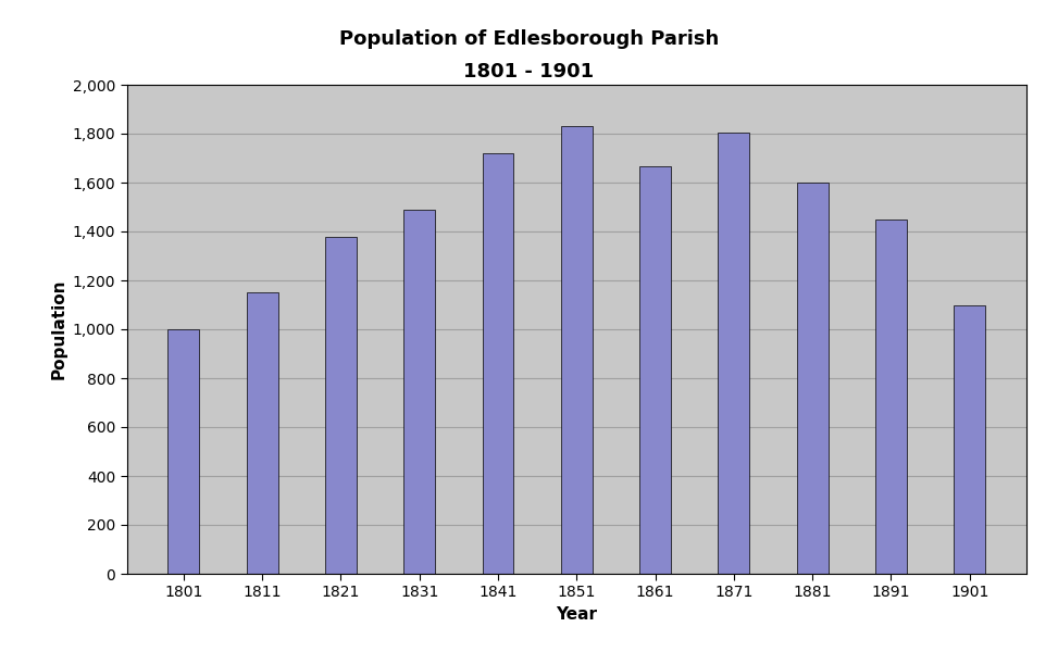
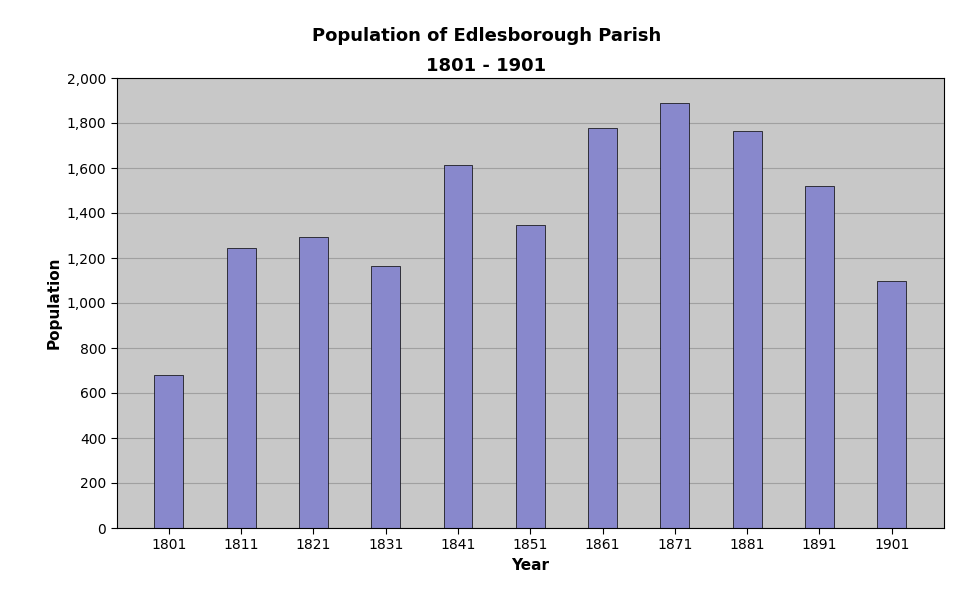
1801: 1,000 -> 680
1811: 1,150 -> 1,245
1821: 1,380 -> 1,295
1831: 1,490 -> 1,165
1841: 1,720 -> 1,615
1851: 1,830 -> 1,345
1861: 1,665 -> 1,780
1871: 1,805 -> 1,890
1881: 1,600 -> 1,765
1891: 1,450 -> 1,520
